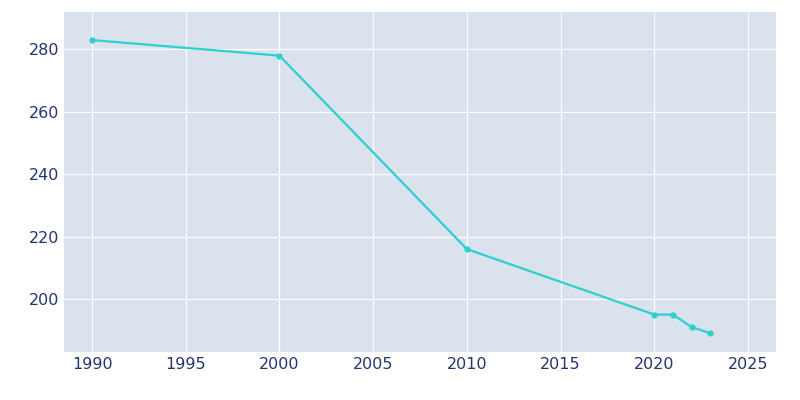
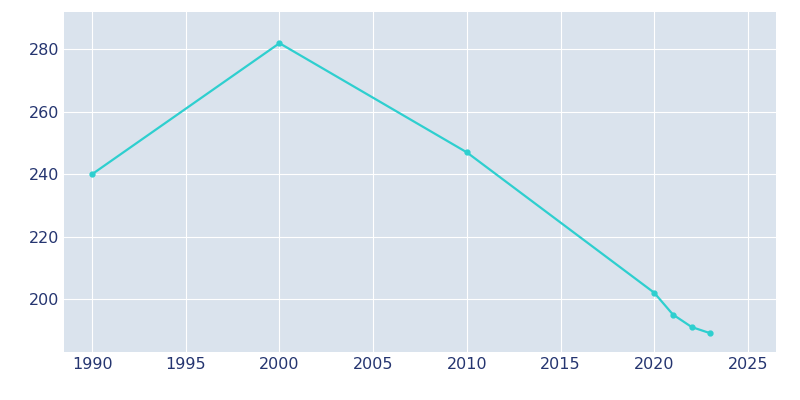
1990: 283 -> 240
2000: 278 -> 282
2010: 216 -> 247
2020: 195 -> 202
